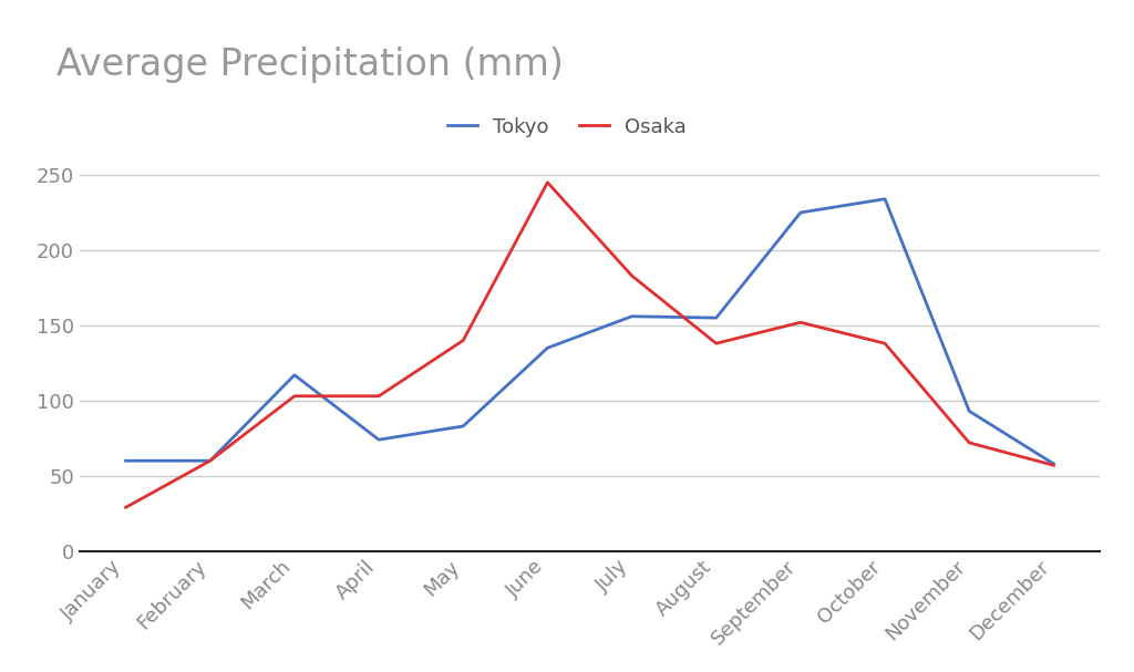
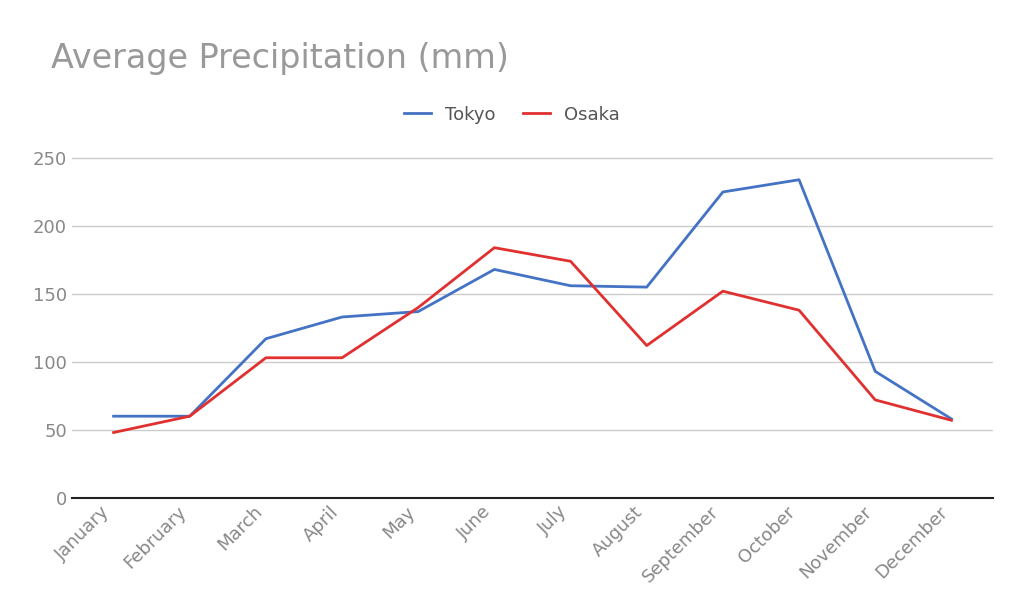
Osaka/January: 29 -> 48
Tokyo/April: 74 -> 133
Tokyo/May: 83 -> 137
Tokyo/June: 135 -> 168
Osaka/June: 245 -> 184
Osaka/July: 183 -> 174
Osaka/August: 138 -> 112
